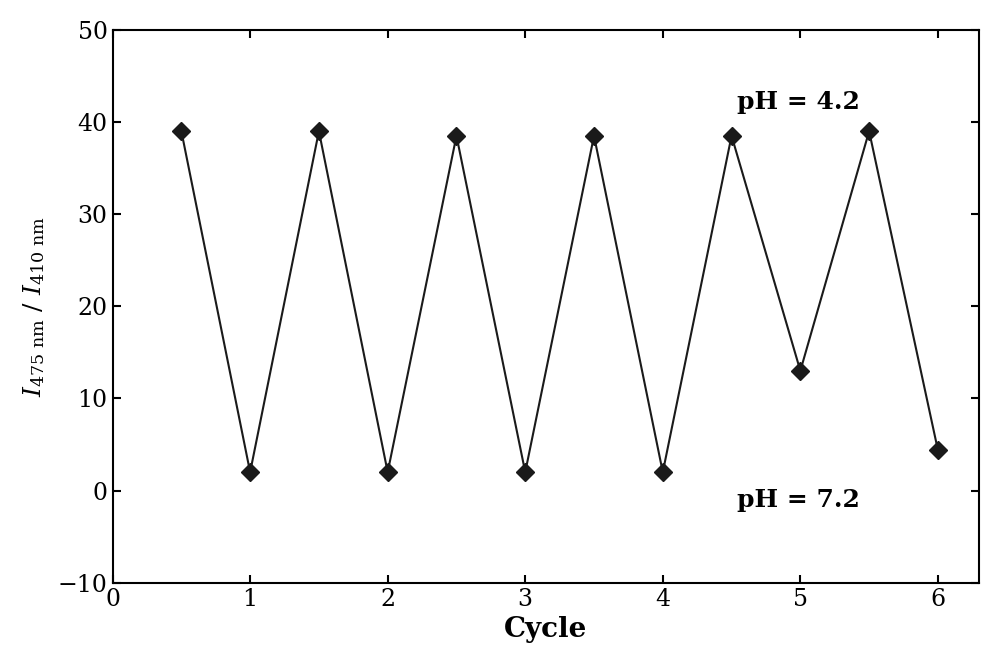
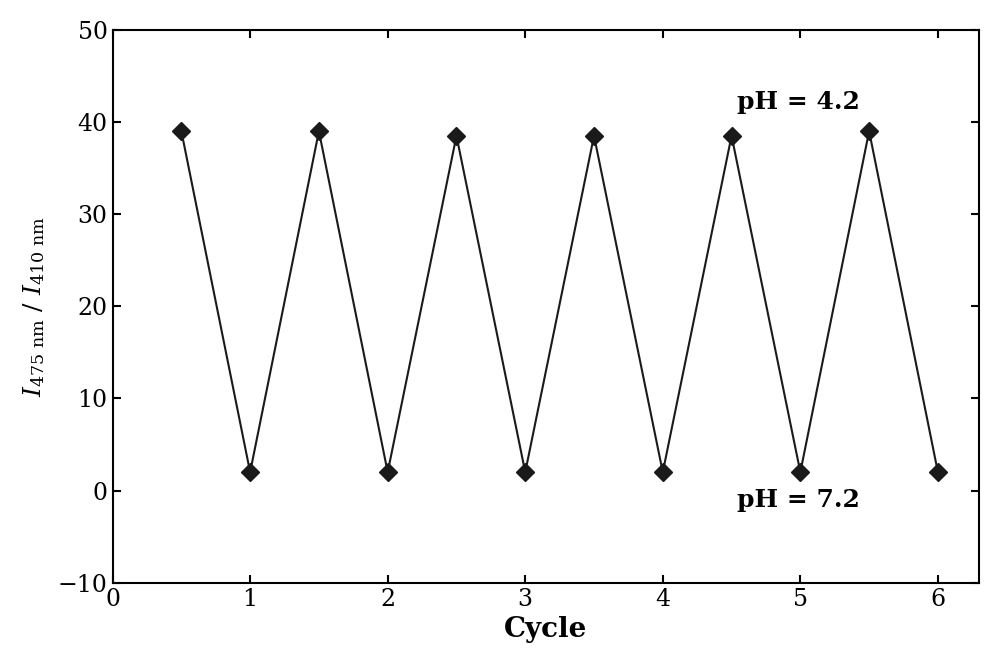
5: 13.0 -> 2.0
6: 4.4 -> 2.0
